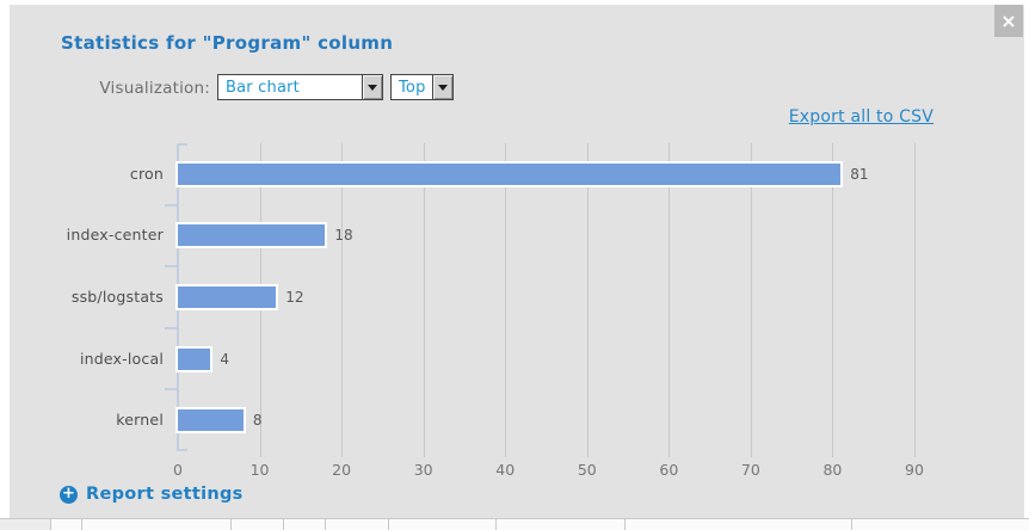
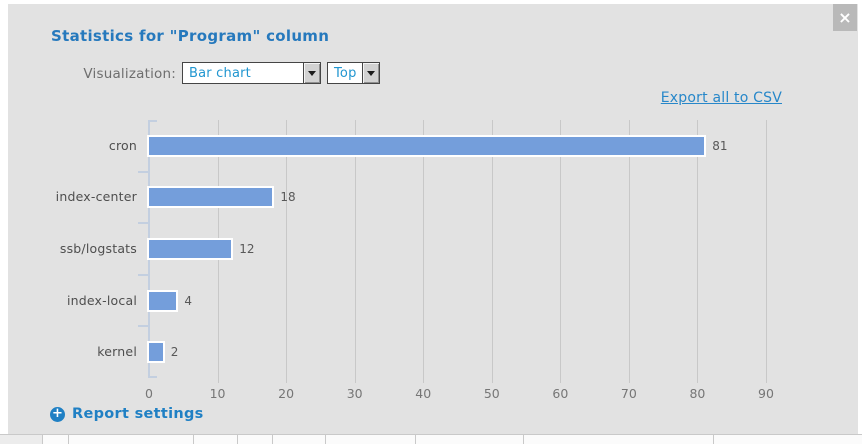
kernel: 8 -> 2
